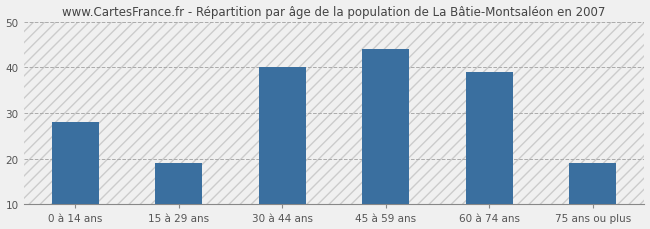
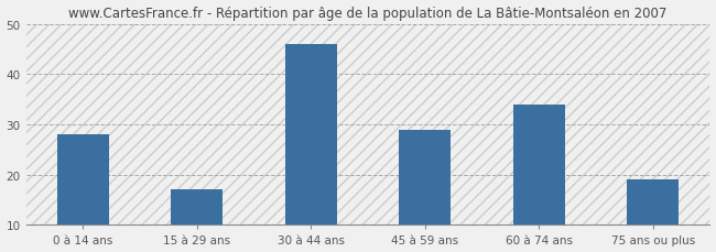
15 à 29 ans: 19 -> 17
30 à 44 ans: 40 -> 46
45 à 59 ans: 44 -> 29
60 à 74 ans: 39 -> 34
